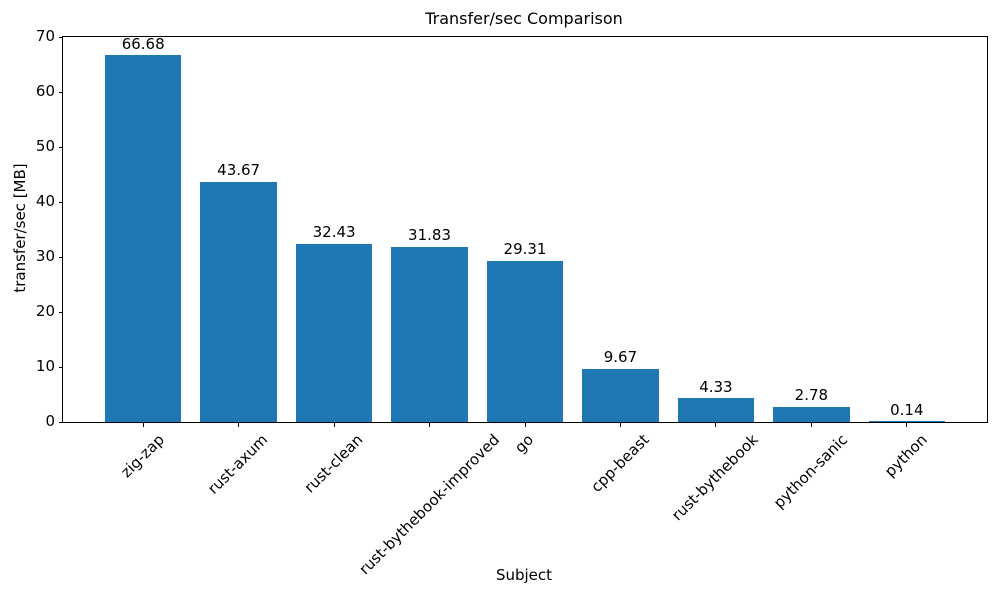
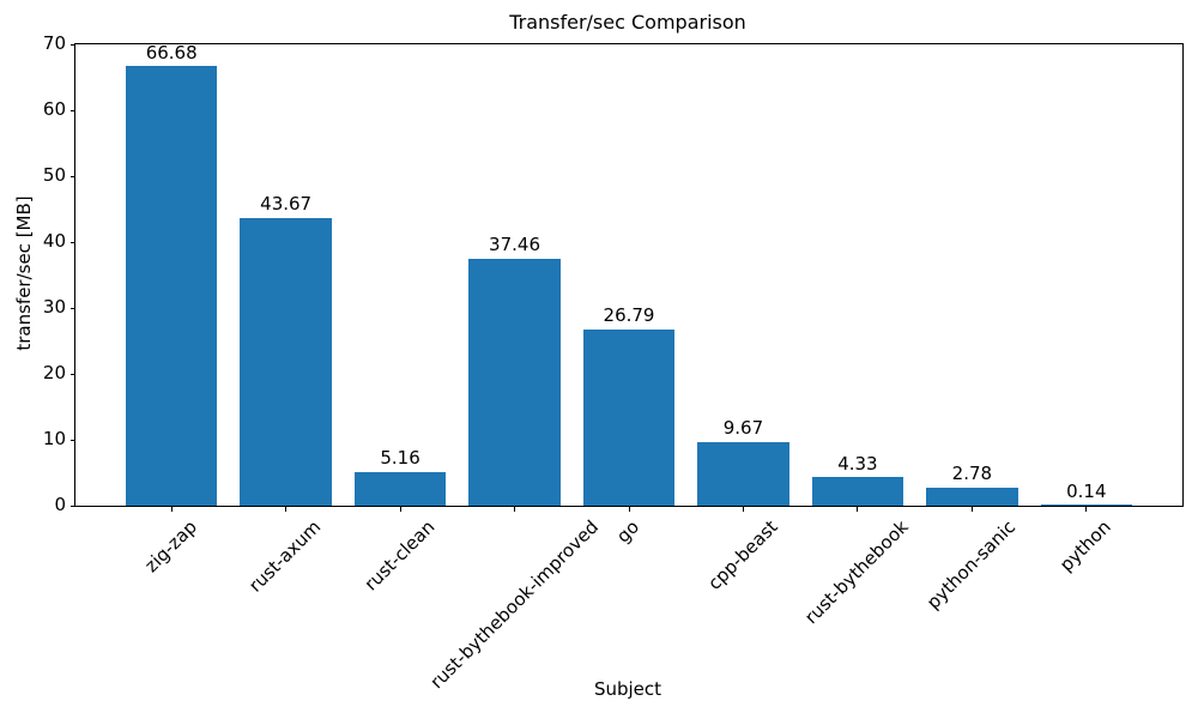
rust-clean: 32.43 -> 5.16
rust-bythebook-improved: 31.83 -> 37.46
go: 29.31 -> 26.79
